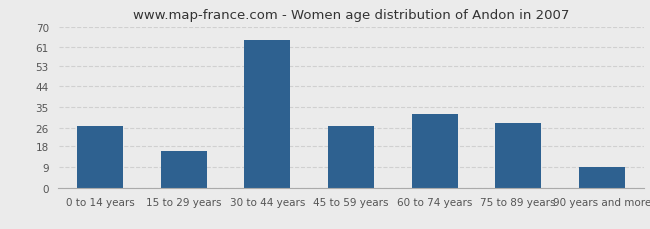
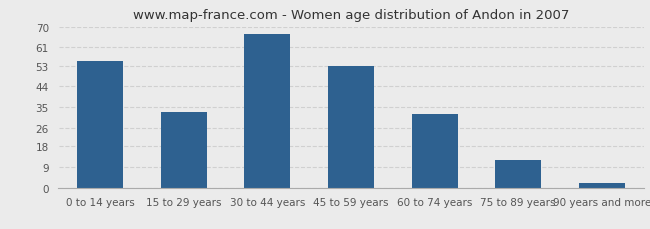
0 to 14 years: 27 -> 55
15 to 29 years: 16 -> 33
30 to 44 years: 64 -> 67
45 to 59 years: 27 -> 53
75 to 89 years: 28 -> 12
90 years and more: 9 -> 2
